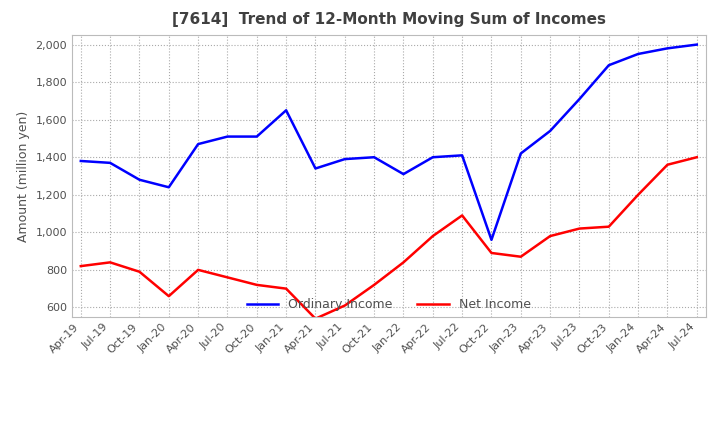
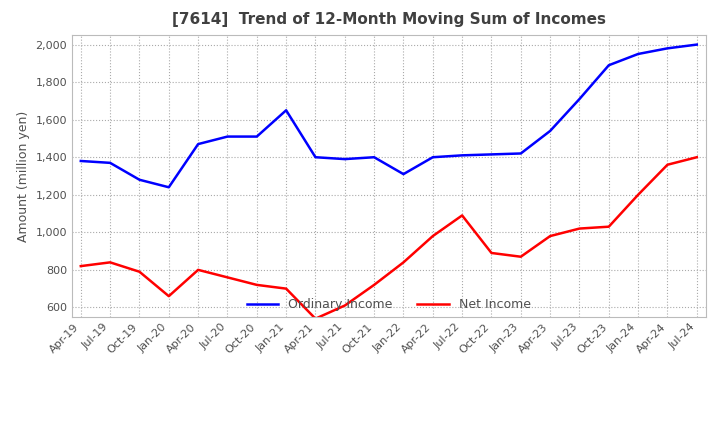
Ordinary Income/Apr-21: 1,340 -> 1,400
Ordinary Income/Oct-22: 960 -> 1,420
